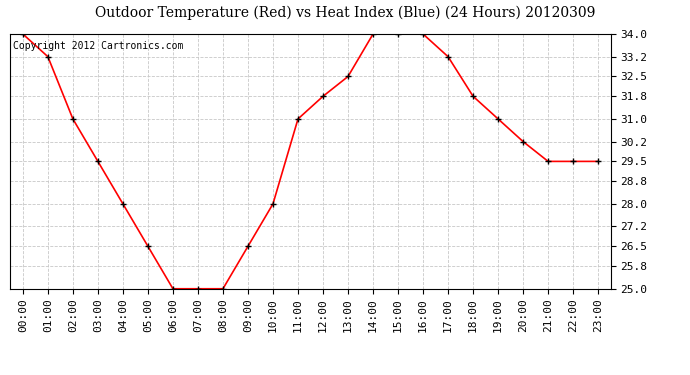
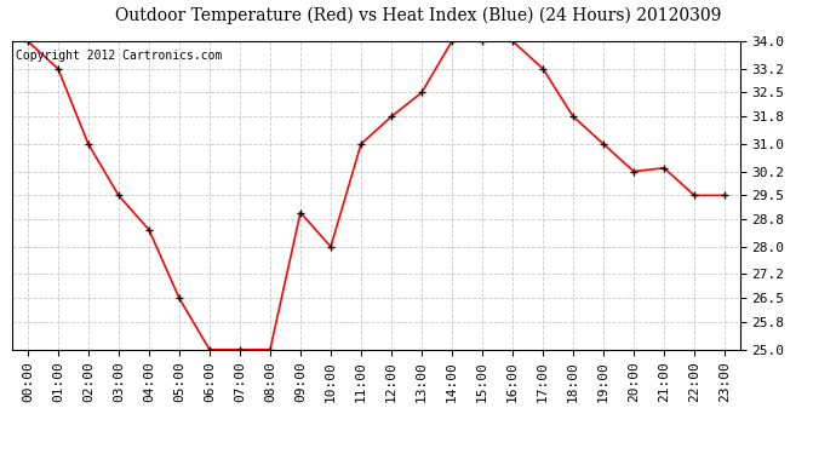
04:00: 28.0 -> 28.5
09:00: 26.5 -> 29.0
21:00: 29.5 -> 30.3
